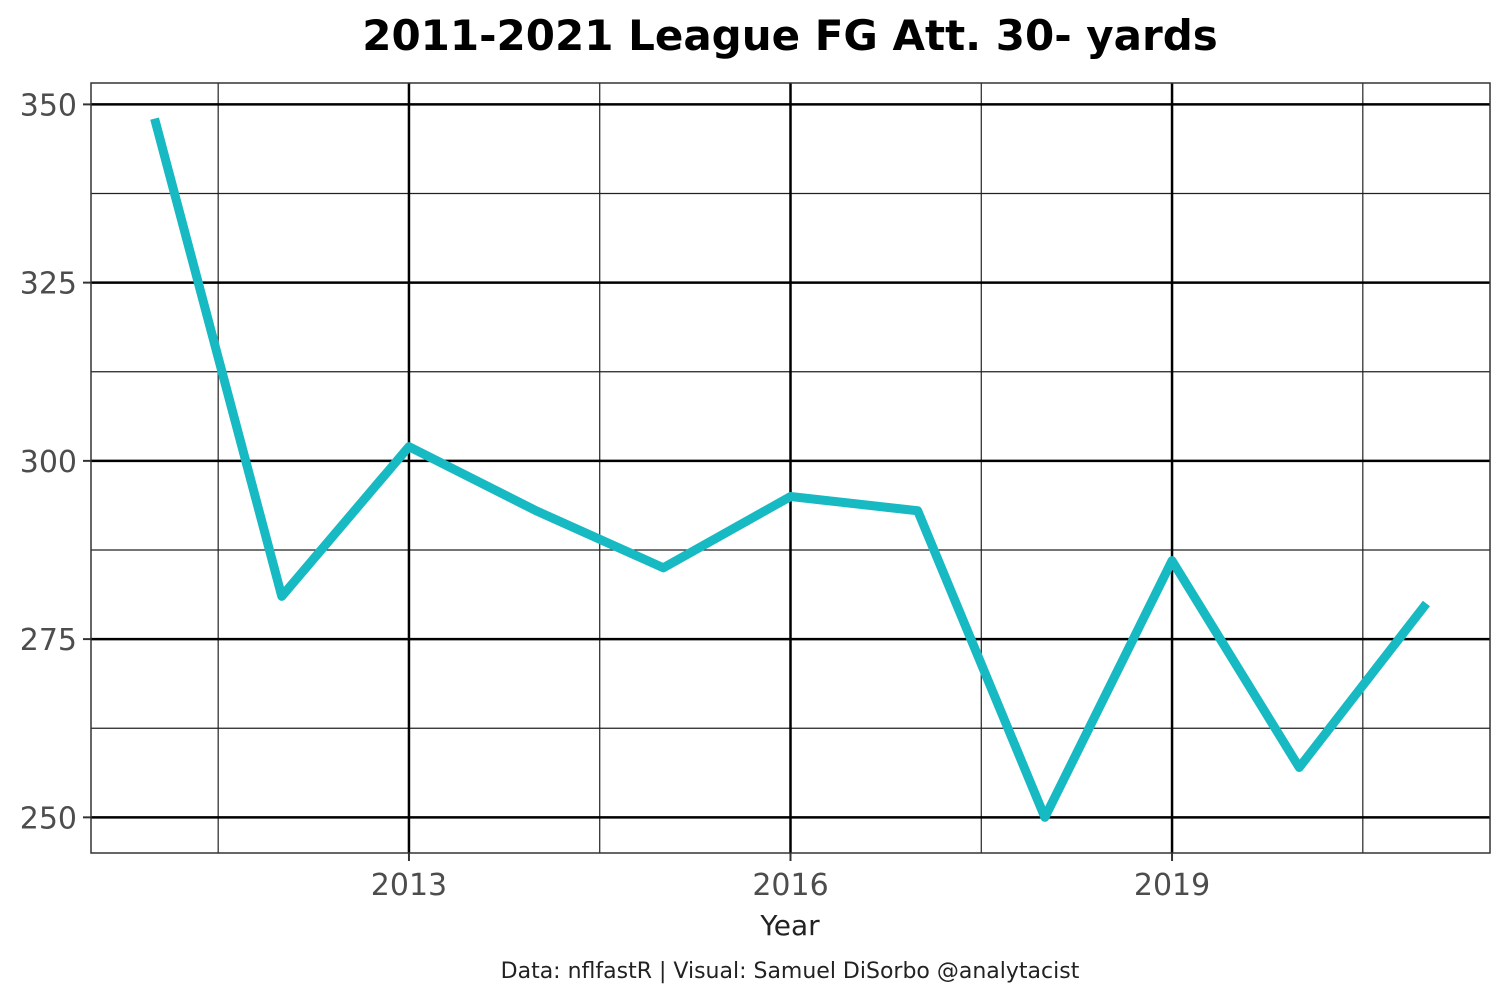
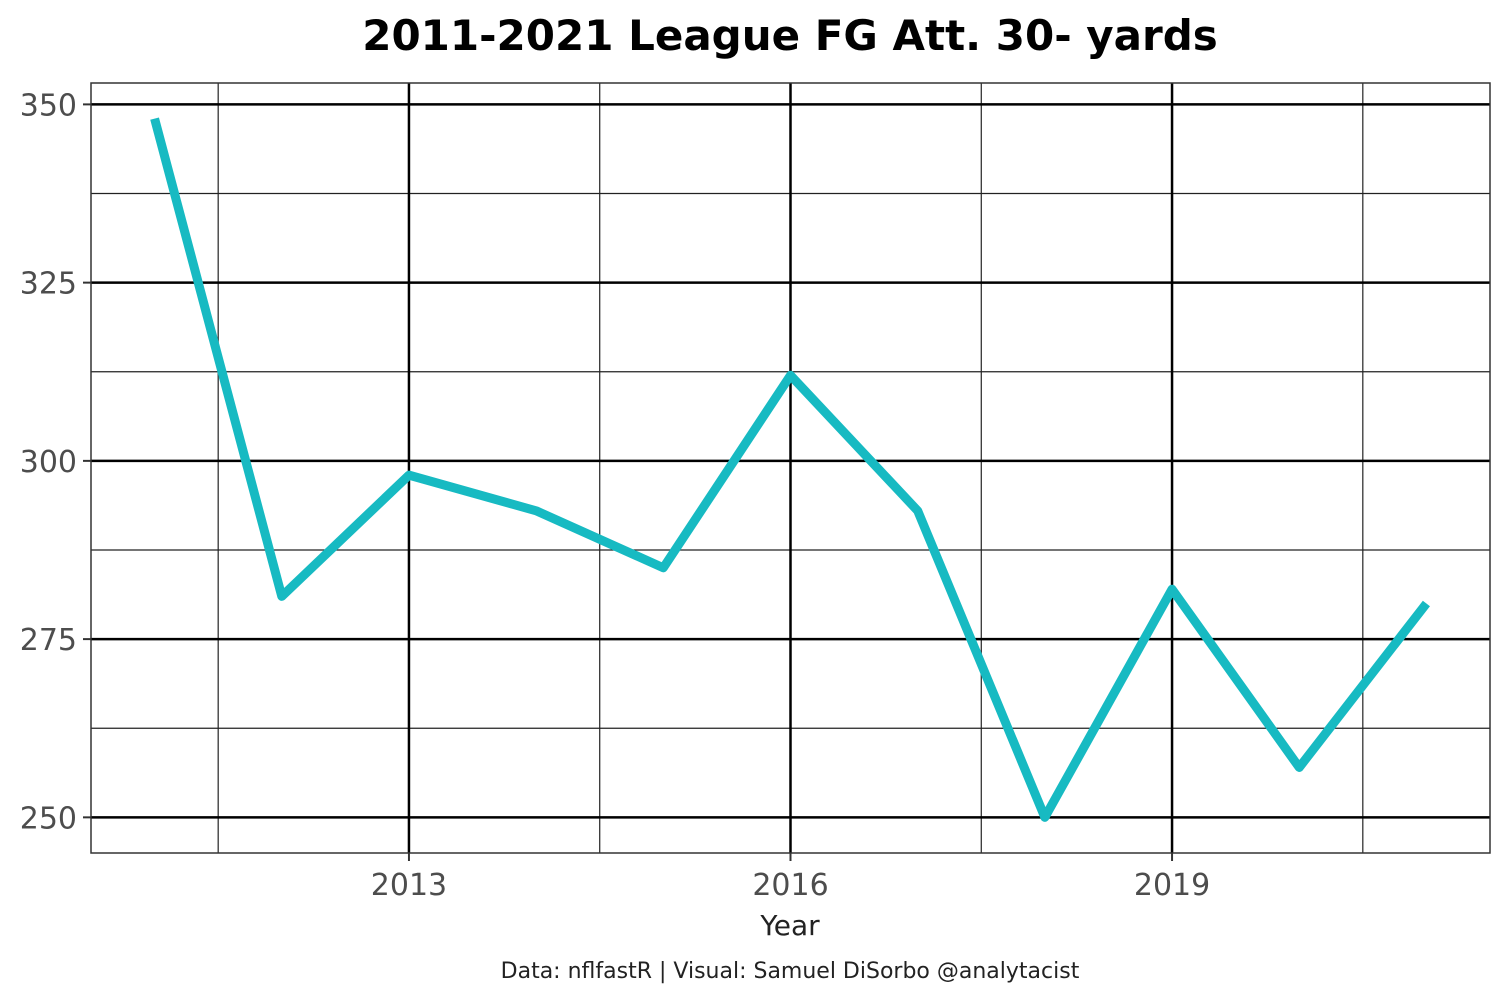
2013: 302 -> 298
2016: 295 -> 312
2019: 286 -> 282
